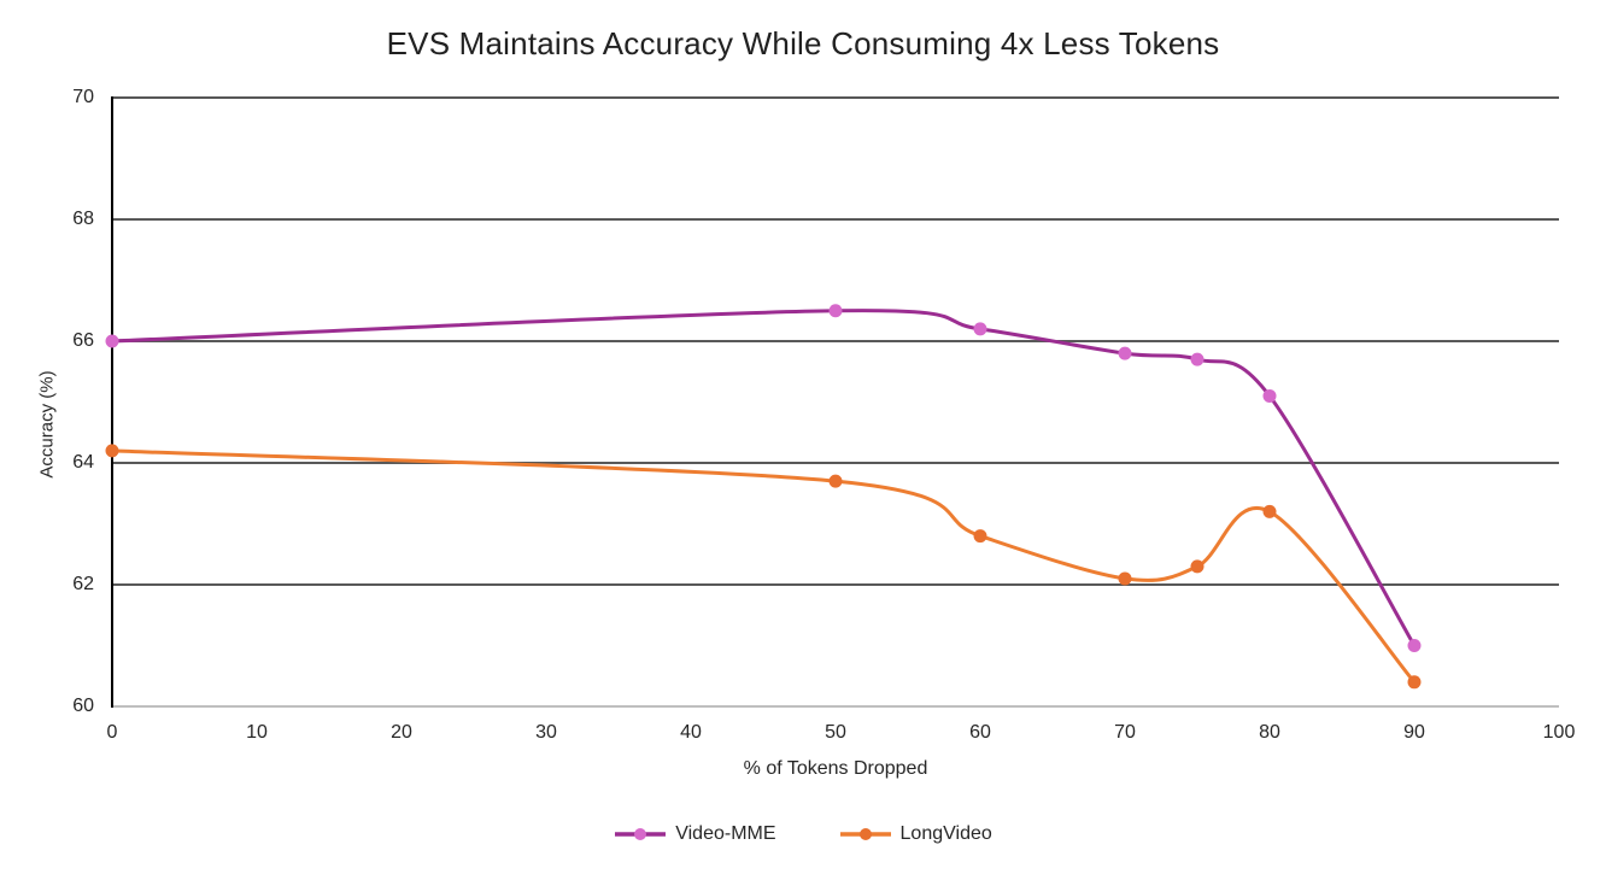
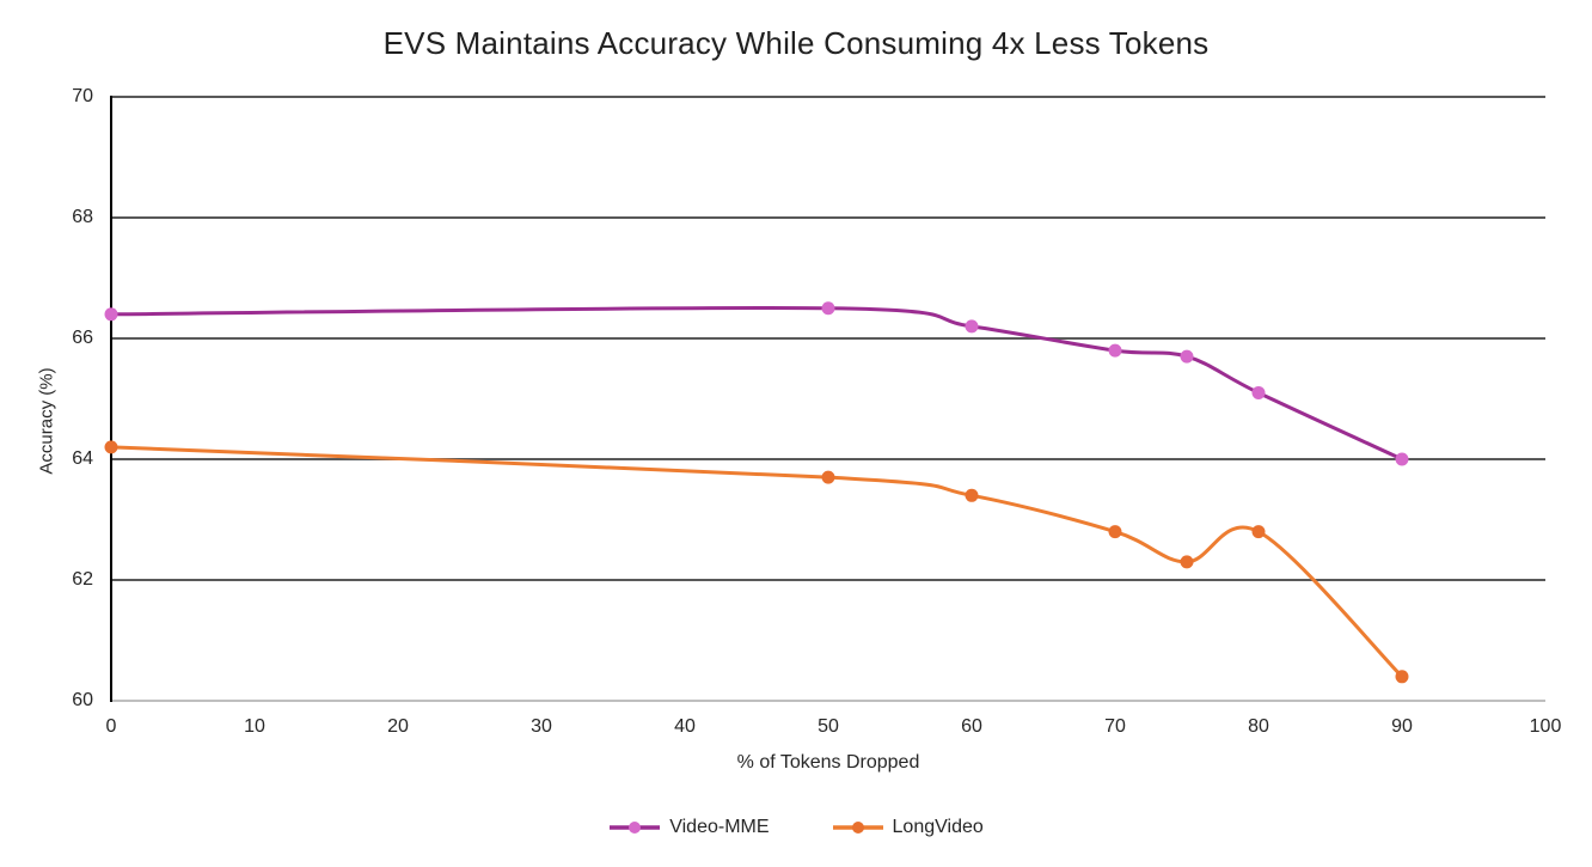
Video-MME/0: 66.0 -> 66.4
LongVideo/60: 62.8 -> 63.4
LongVideo/70: 62.1 -> 62.8
LongVideo/80: 63.2 -> 62.8
Video-MME/90: 61.0 -> 64.0
